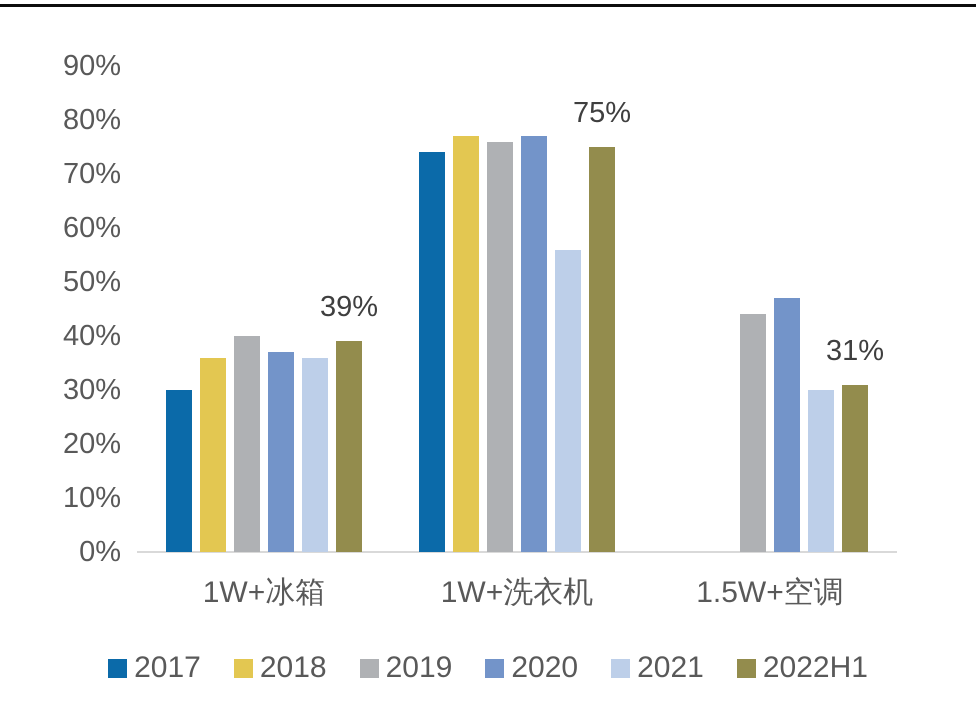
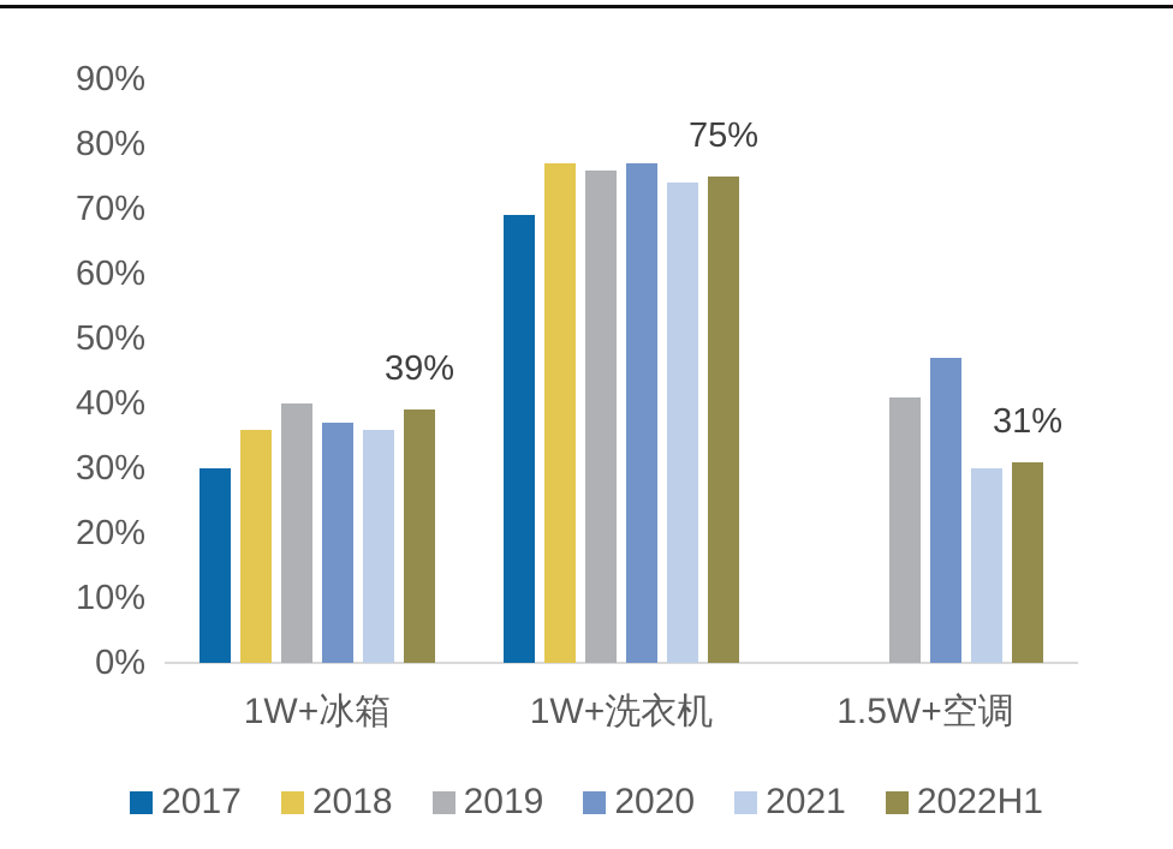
2017/1W+洗衣机: 74% -> 69%
2021/1W+洗衣机: 56% -> 74%
2019/1.5W+空调: 44% -> 41%
